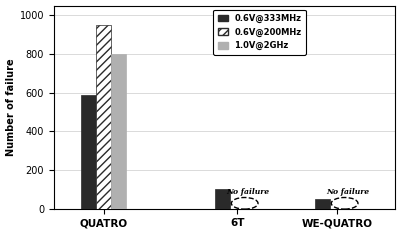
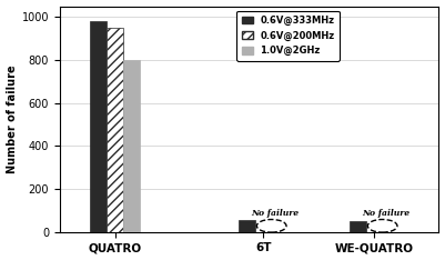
0.6V@333MHz/QUATRO: 590 -> 980
0.6V@333MHz/6T: 100 -> 60
